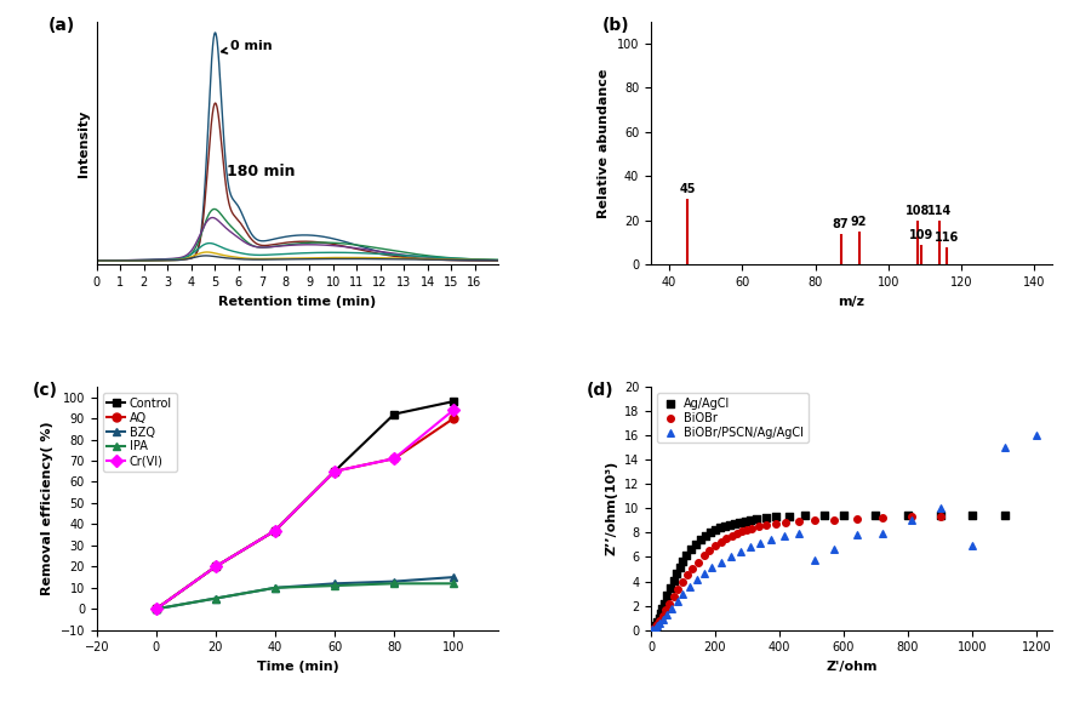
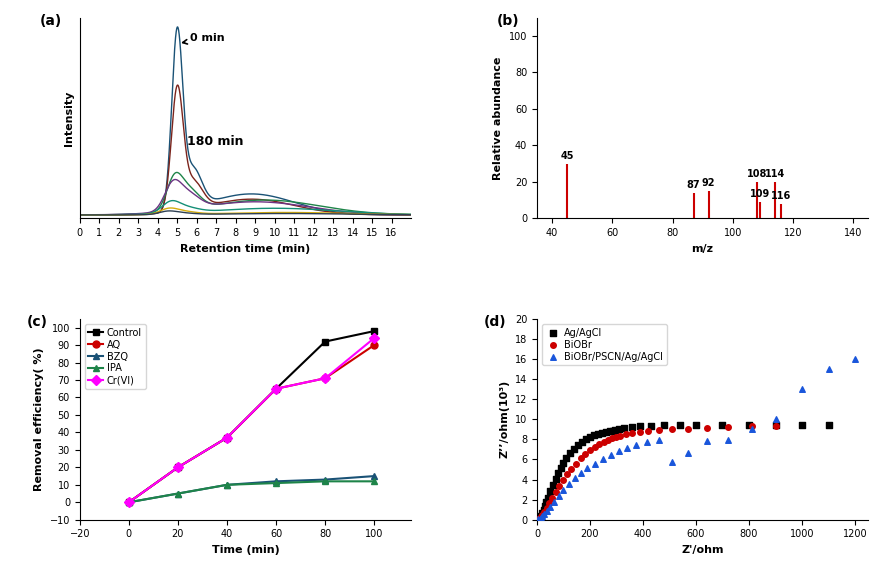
BiOBr/PSCN/Ag/AgCl/1000: 6.9 -> 13.0
